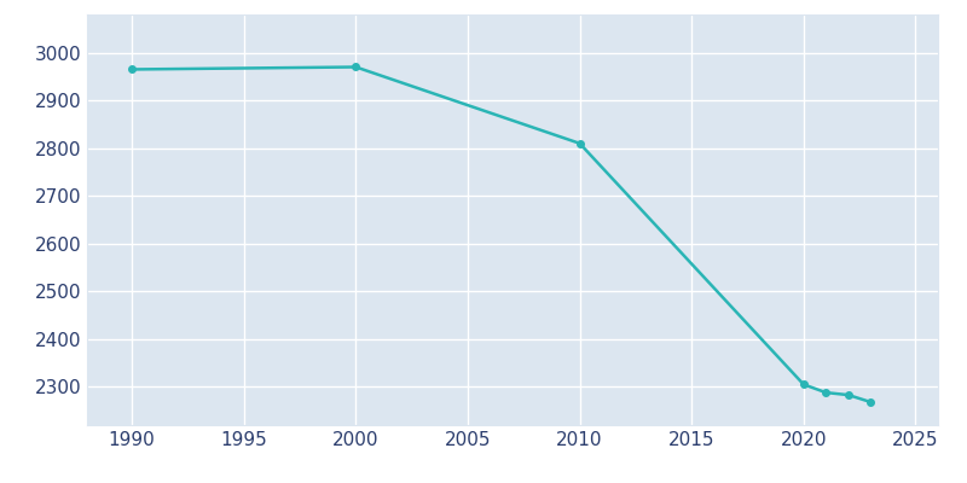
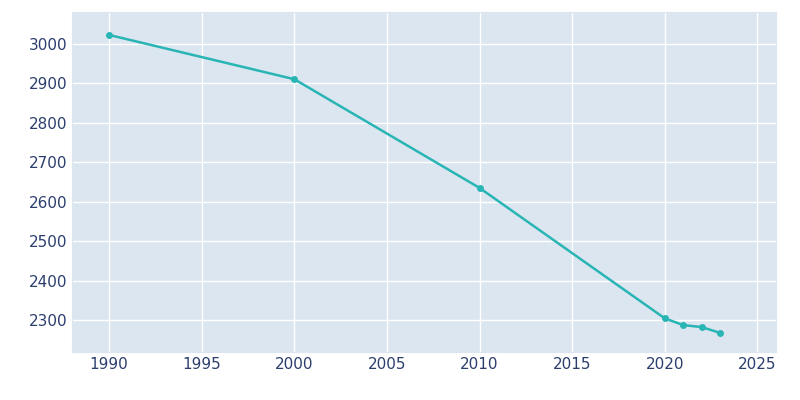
1990: 2965 -> 3022
2000: 2970 -> 2910
2010: 2810 -> 2635
